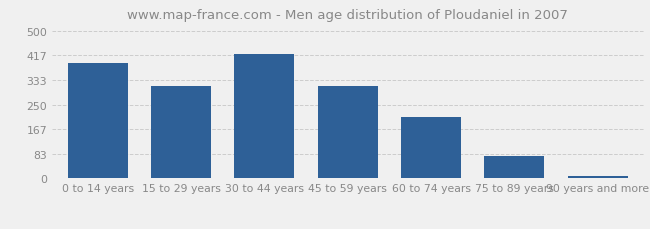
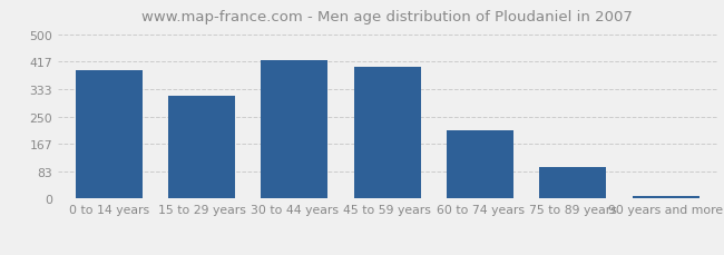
45 to 59 years: 315 -> 403
75 to 89 years: 75 -> 95
